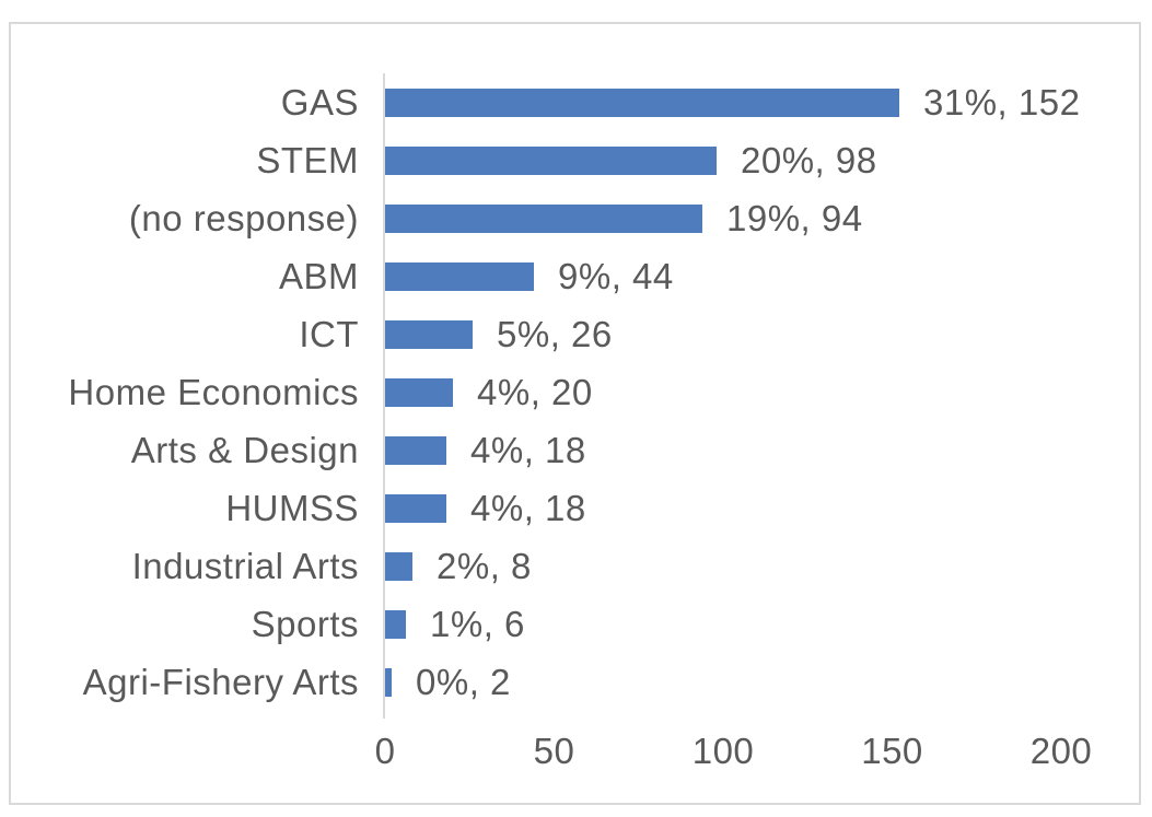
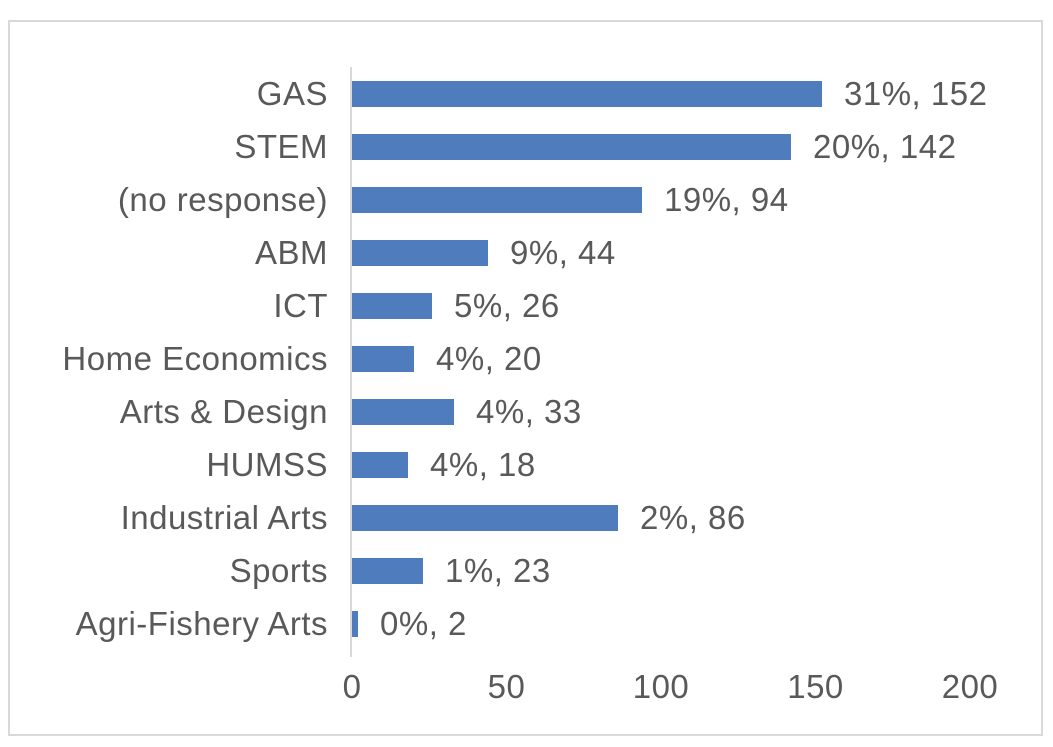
STEM: 98 -> 142
Arts & Design: 18 -> 33
Industrial Arts: 8 -> 86
Sports: 6 -> 23
